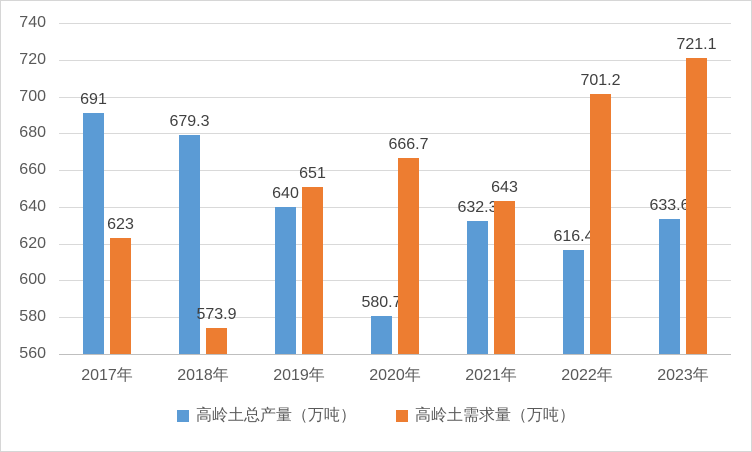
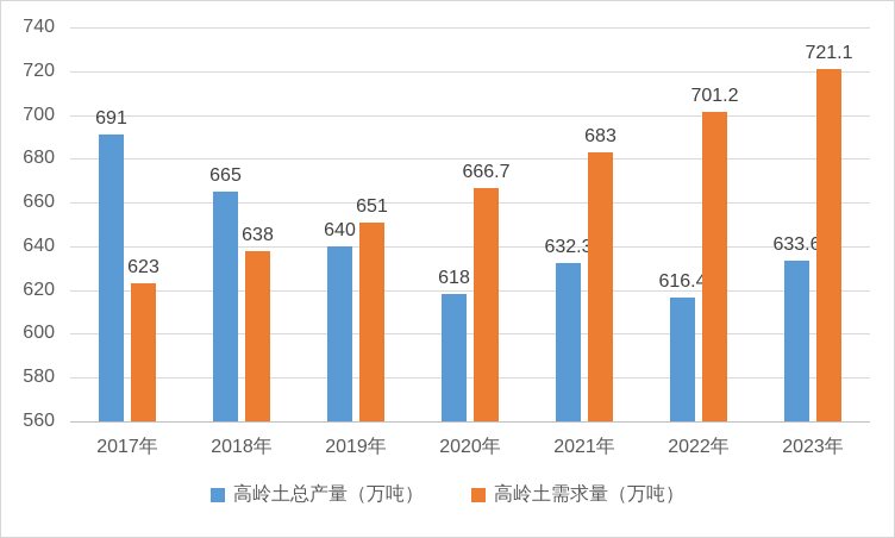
高岭土总产量（万吨）/2018年: 679.3 -> 665
高岭土需求量（万吨）/2018年: 573.9 -> 638
高岭土总产量（万吨）/2020年: 580.7 -> 618
高岭土需求量（万吨）/2021年: 643 -> 683
